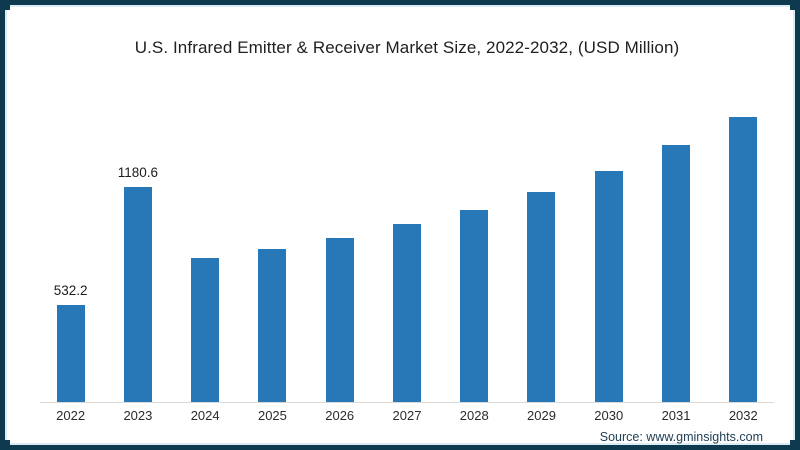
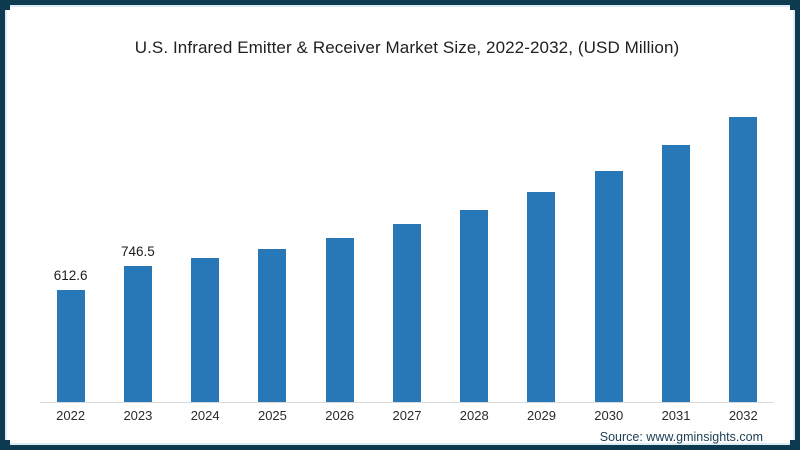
2022: 532.2 -> 612.6
2023: 1180.6 -> 746.5
